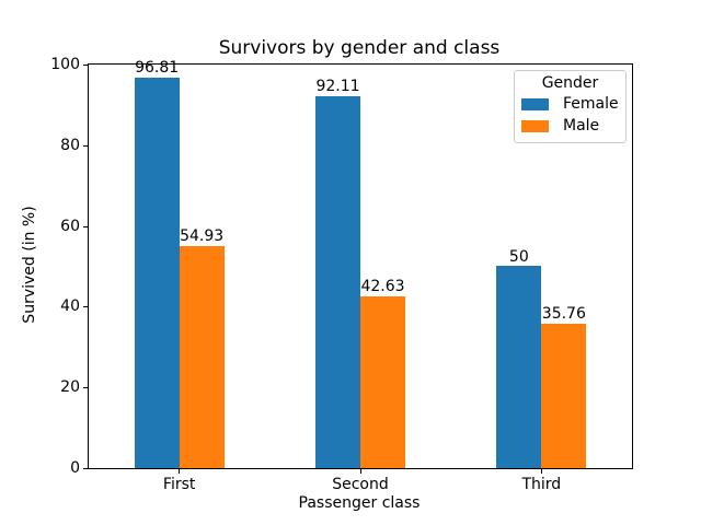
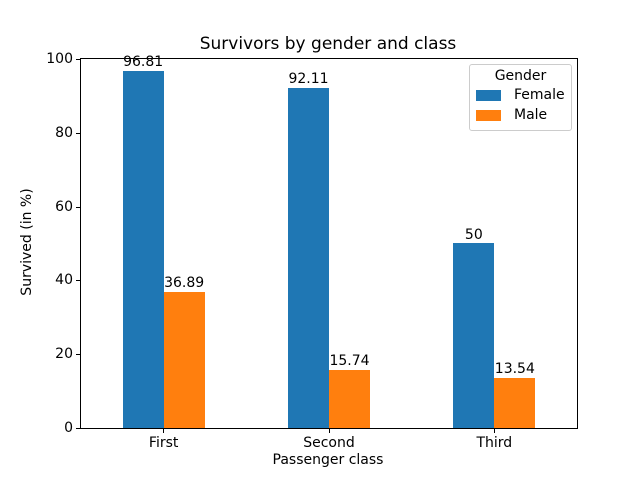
Male/First: 54.93 -> 36.89
Male/Second: 42.63 -> 15.74
Male/Third: 35.76 -> 13.54
